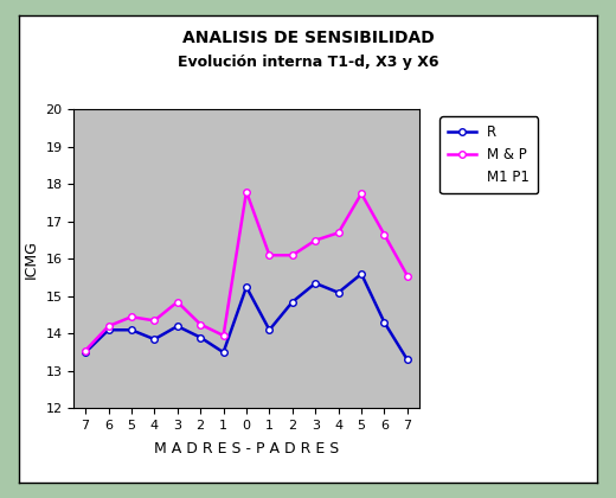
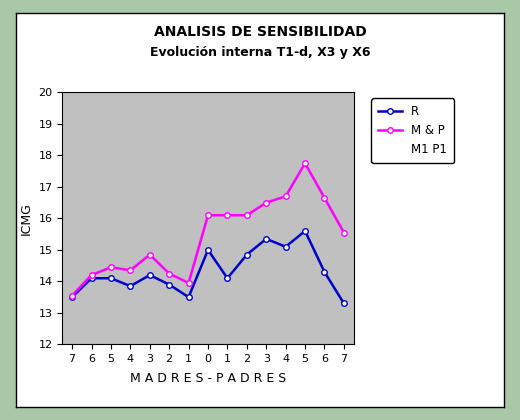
R/0: 15.25 -> 15.00
M & P/0: 17.80 -> 16.10
